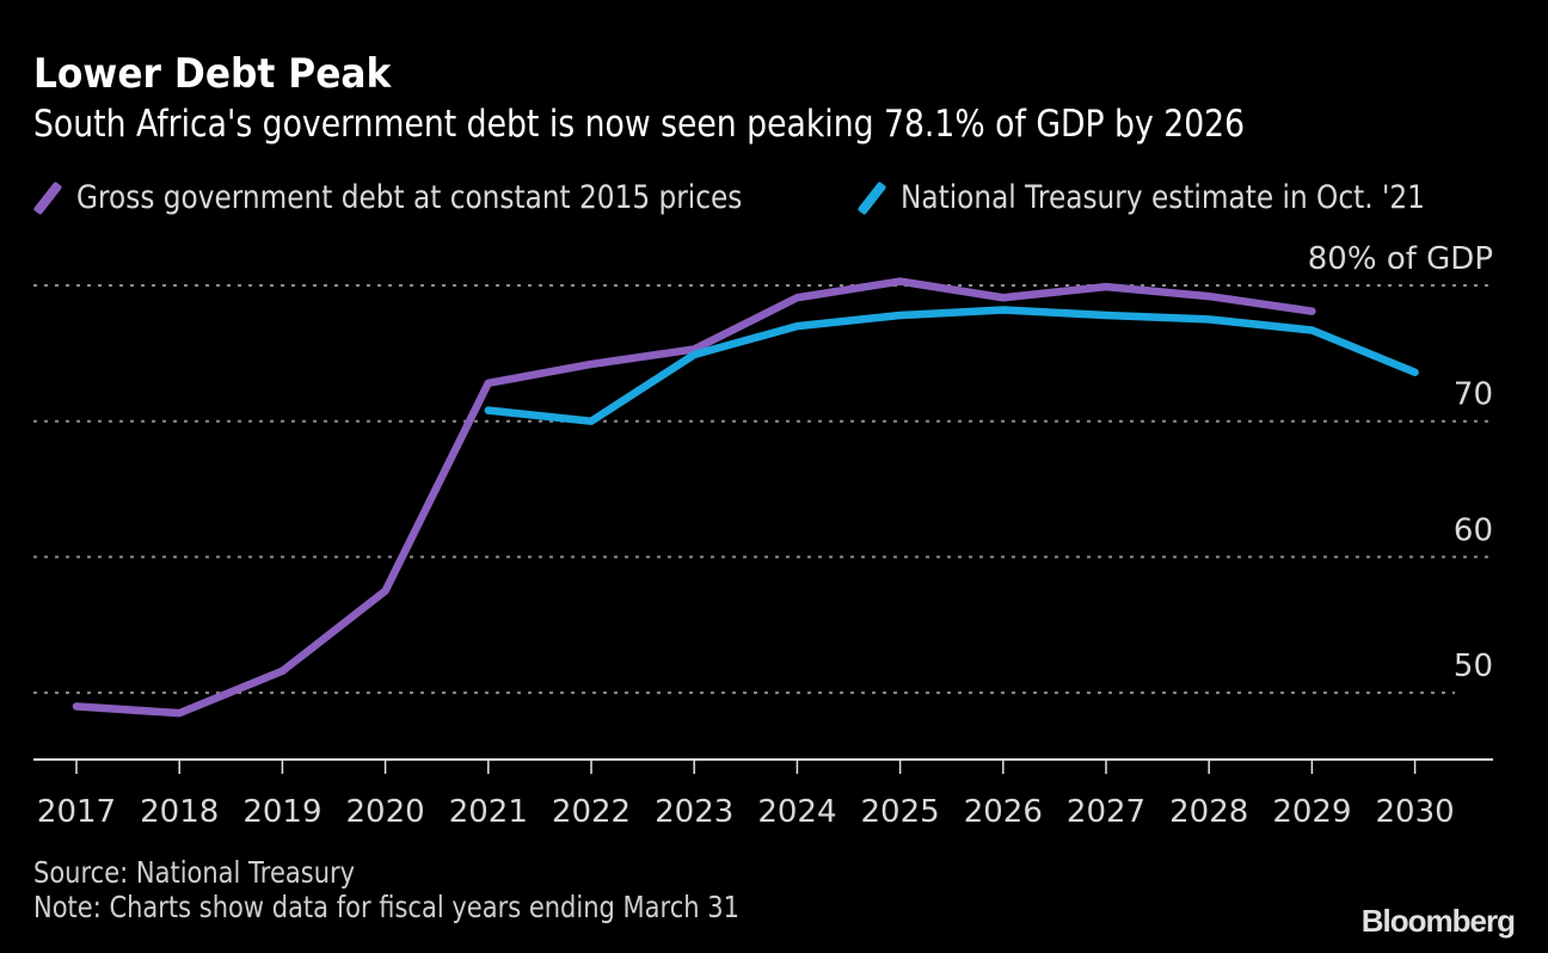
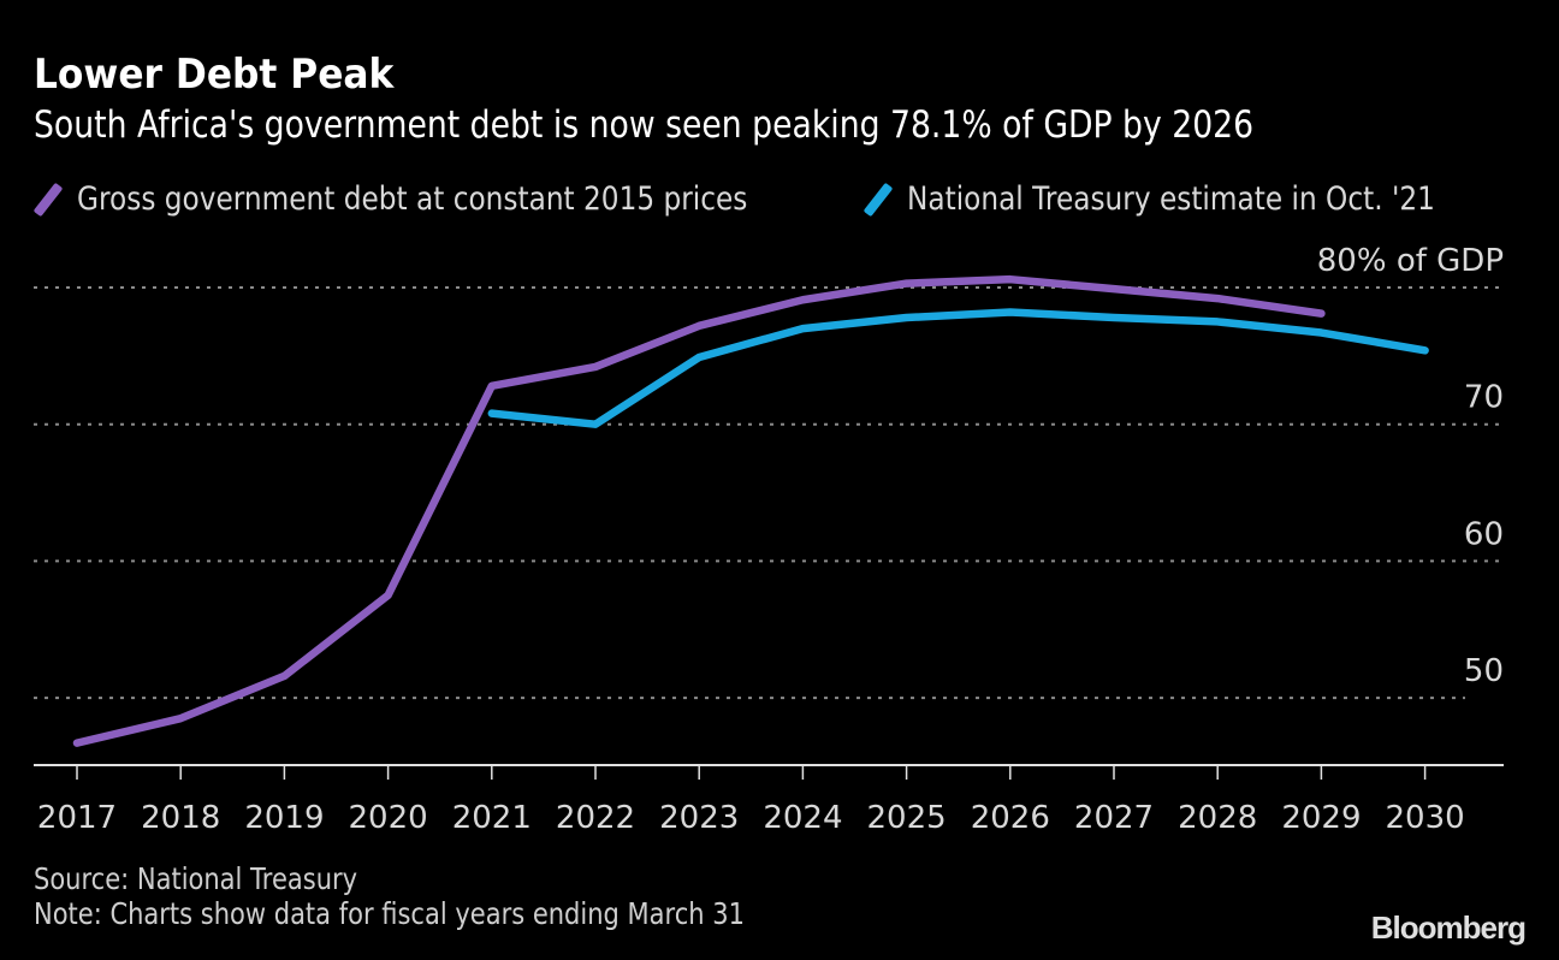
Gross government debt at constant 2015 prices/2017: 49.0 -> 46.7
Gross government debt at constant 2015 prices/2023: 75.3 -> 77.2
Gross government debt at constant 2015 prices/2026: 79.1 -> 80.6
National Treasury estimate in Oct. '21/2030: 73.6 -> 75.4
